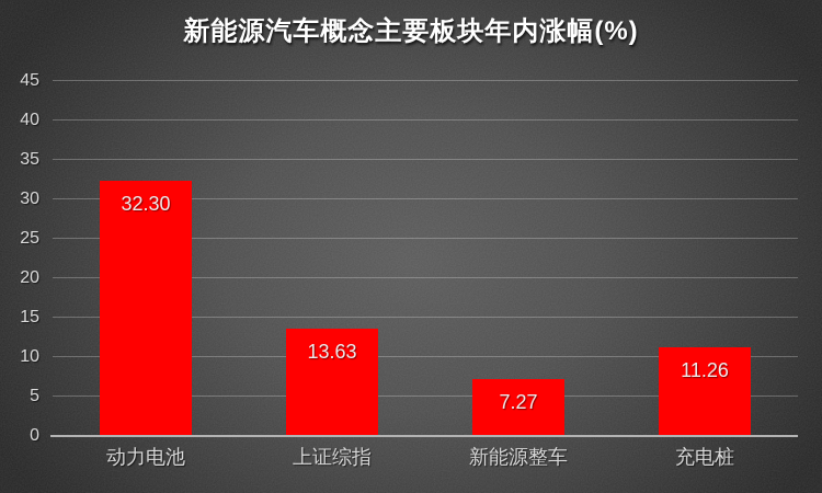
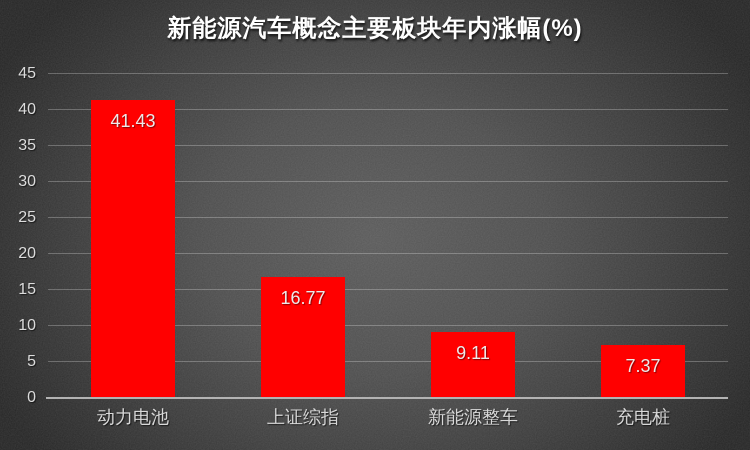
动力电池: 32.30 -> 41.43
上证综指: 13.63 -> 16.77
新能源整车: 7.27 -> 9.11
充电桩: 11.26 -> 7.37
